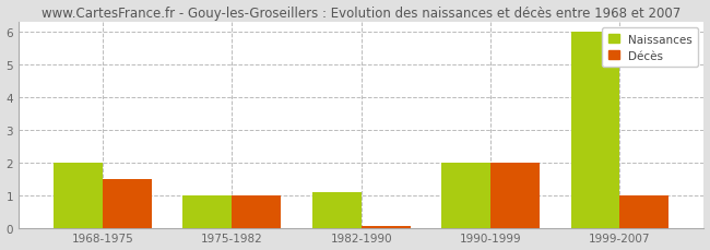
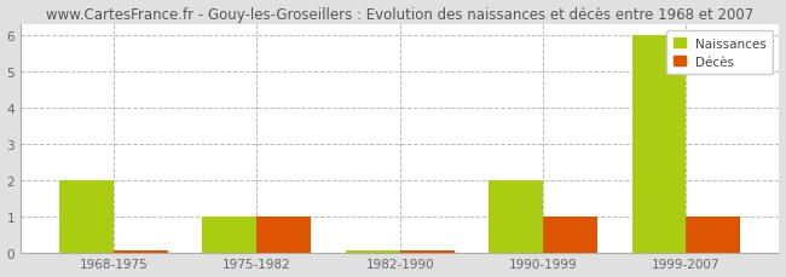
Décès/1968-1975: 1.50 -> 0.04
Naissances/1982-1990: 1.10 -> 0.04
Décès/1990-1999: 2.00 -> 1.00
